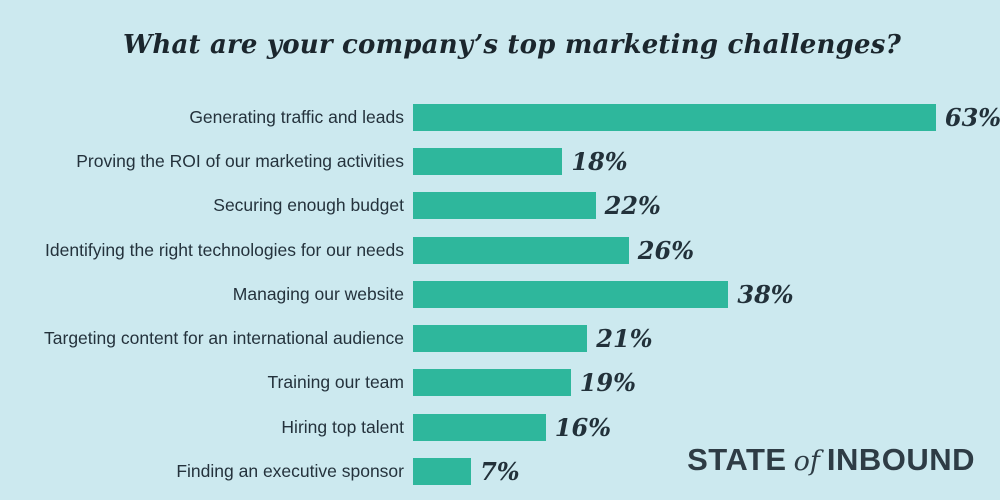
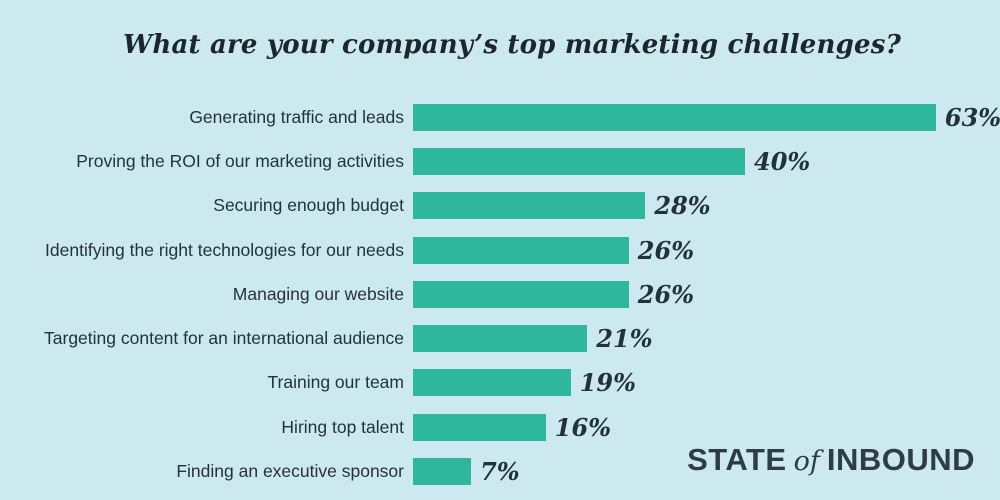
Proving the ROI of our marketing activities: 18% -> 40%
Securing enough budget: 22% -> 28%
Managing our website: 38% -> 26%
